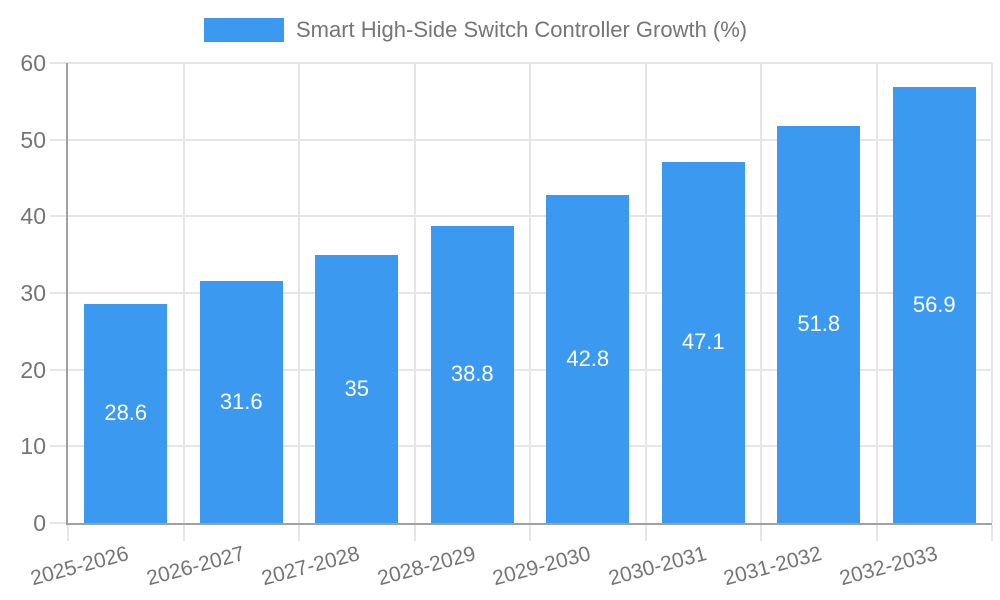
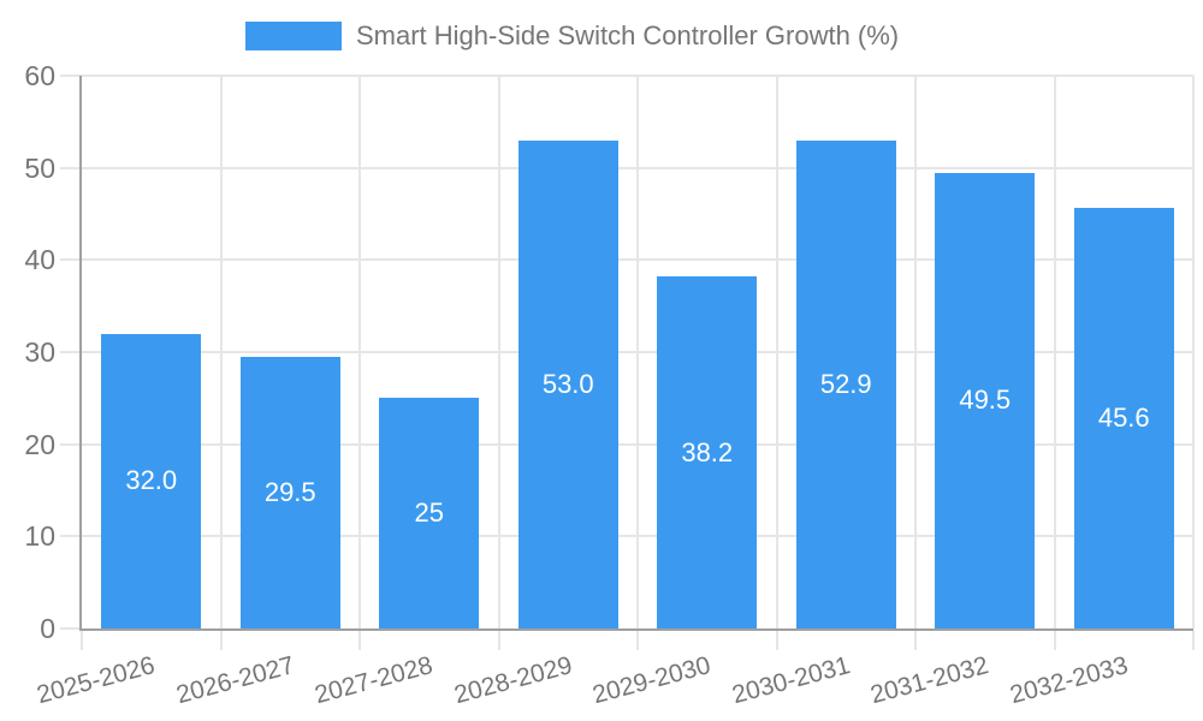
2025-2026: 28.6 -> 32.0
2026-2027: 31.6 -> 29.5
2027-2028: 35 -> 25
2028-2029: 38.8 -> 53.0
2029-2030: 42.8 -> 38.2
2030-2031: 47.1 -> 52.9
2031-2032: 51.8 -> 49.5
2032-2033: 56.9 -> 45.6
